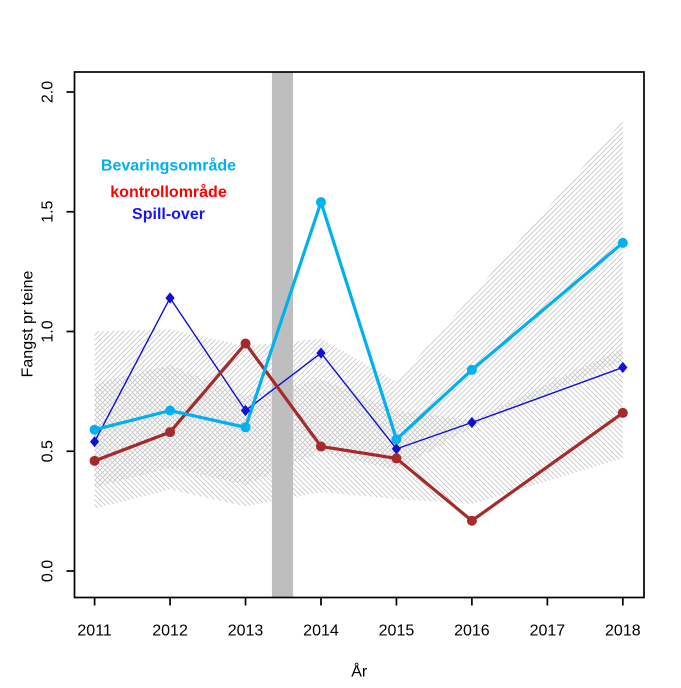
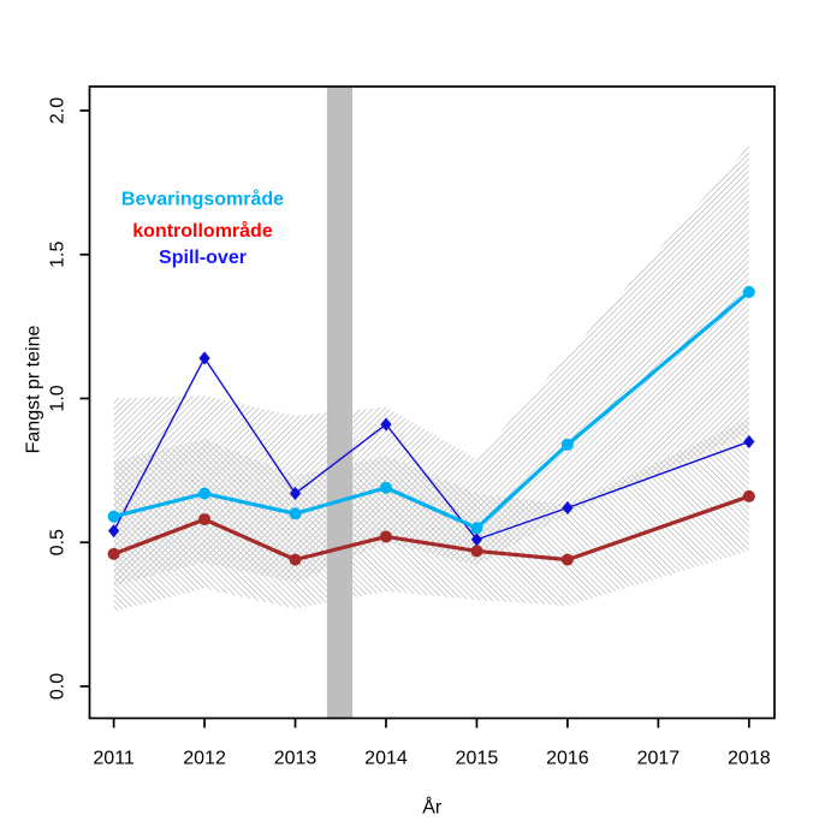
kontrollområde/2013: 0.95 -> 0.44
Bevaringsområde/2014: 1.54 -> 0.69
kontrollområde/2016: 0.21 -> 0.44
